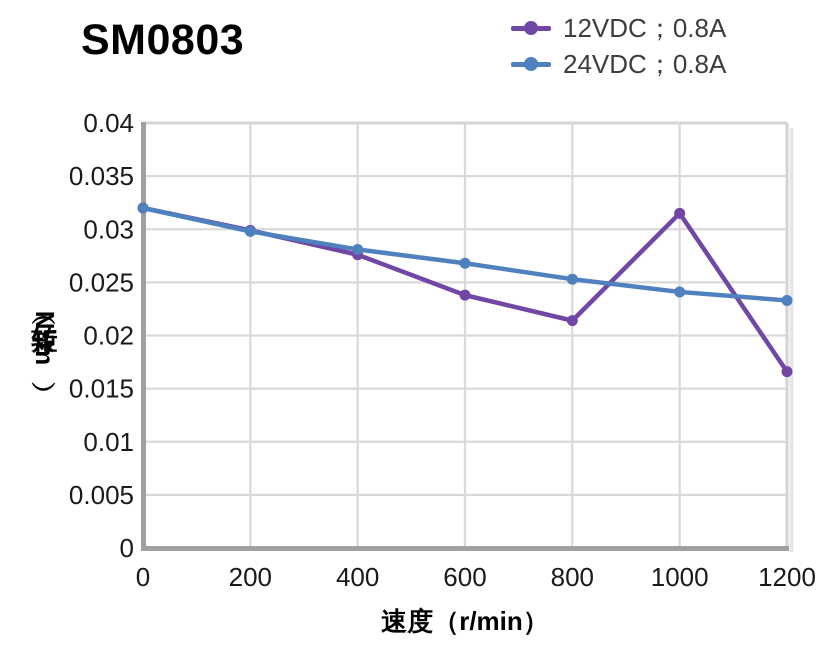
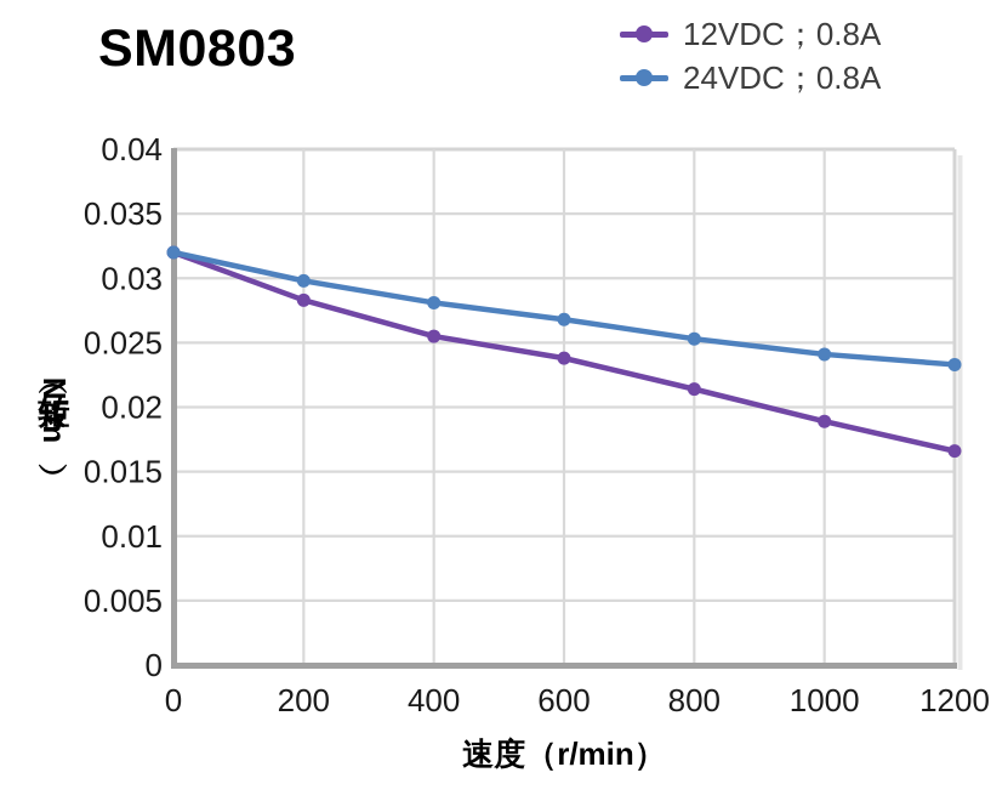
12VDC；0.8A/200: 0.0299 -> 0.0283
12VDC；0.8A/400: 0.0276 -> 0.0255
12VDC；0.8A/1000: 0.0315 -> 0.0189
